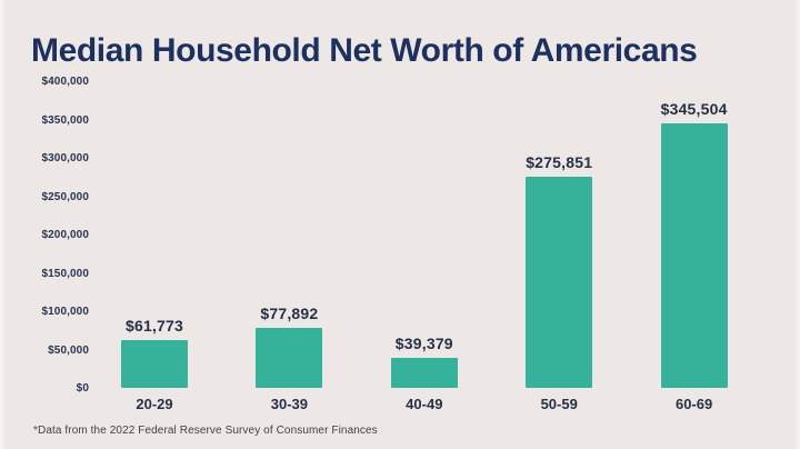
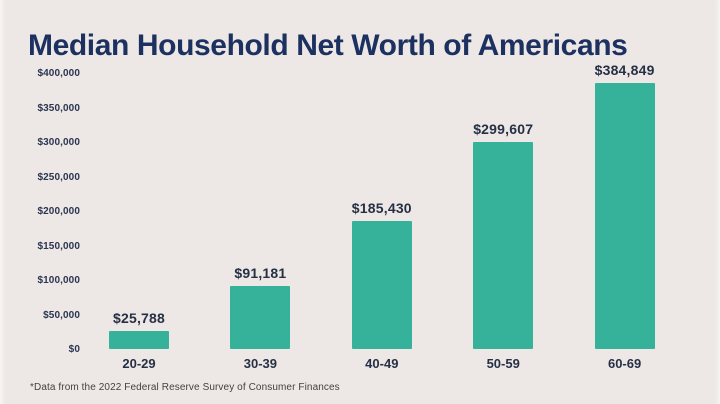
20-29: $61,773 -> $25,788
30-39: $77,892 -> $91,181
40-49: $39,379 -> $185,430
50-59: $275,851 -> $299,607
60-69: $345,504 -> $384,849
